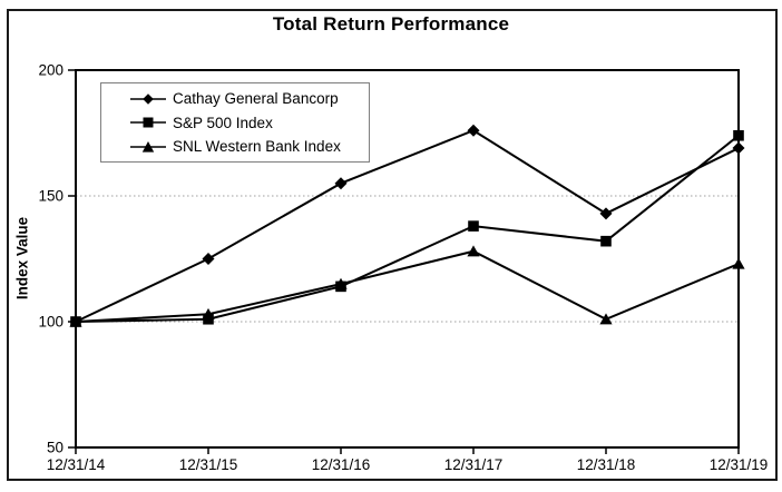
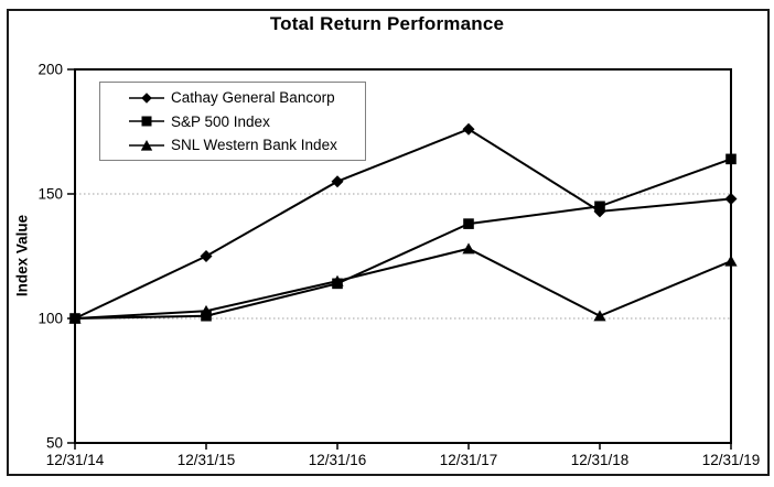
S&P 500 Index/12/31/18: 132 -> 145
Cathay General Bancorp/12/31/19: 169 -> 148
S&P 500 Index/12/31/19: 174 -> 164
